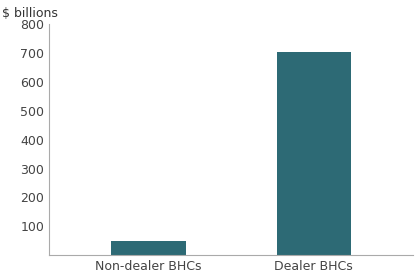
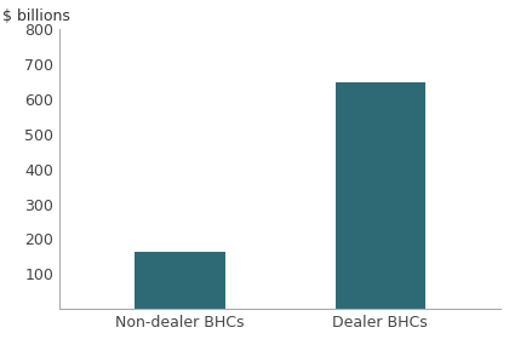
Non-dealer BHCs: 50 -> 165
Dealer BHCs: 705 -> 650
